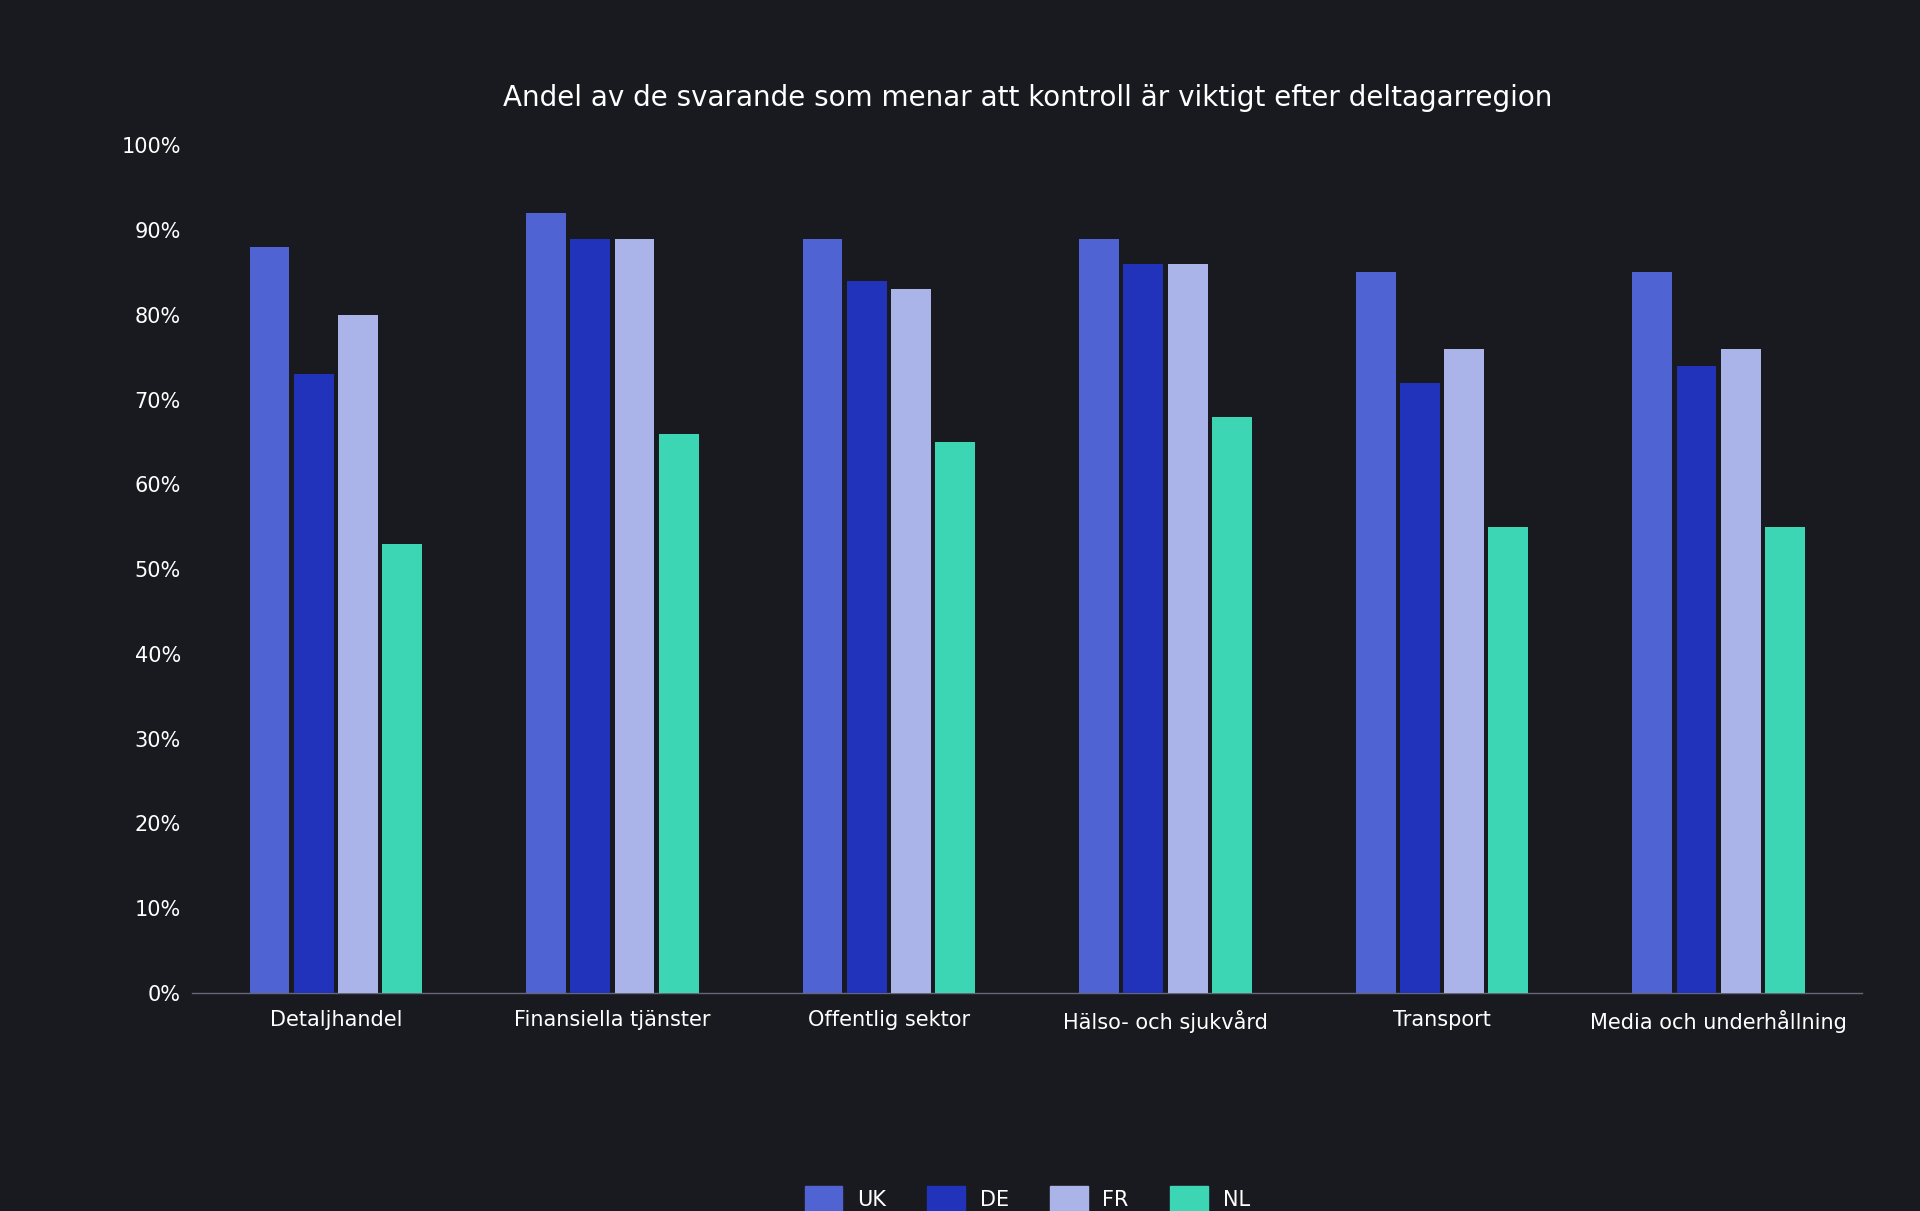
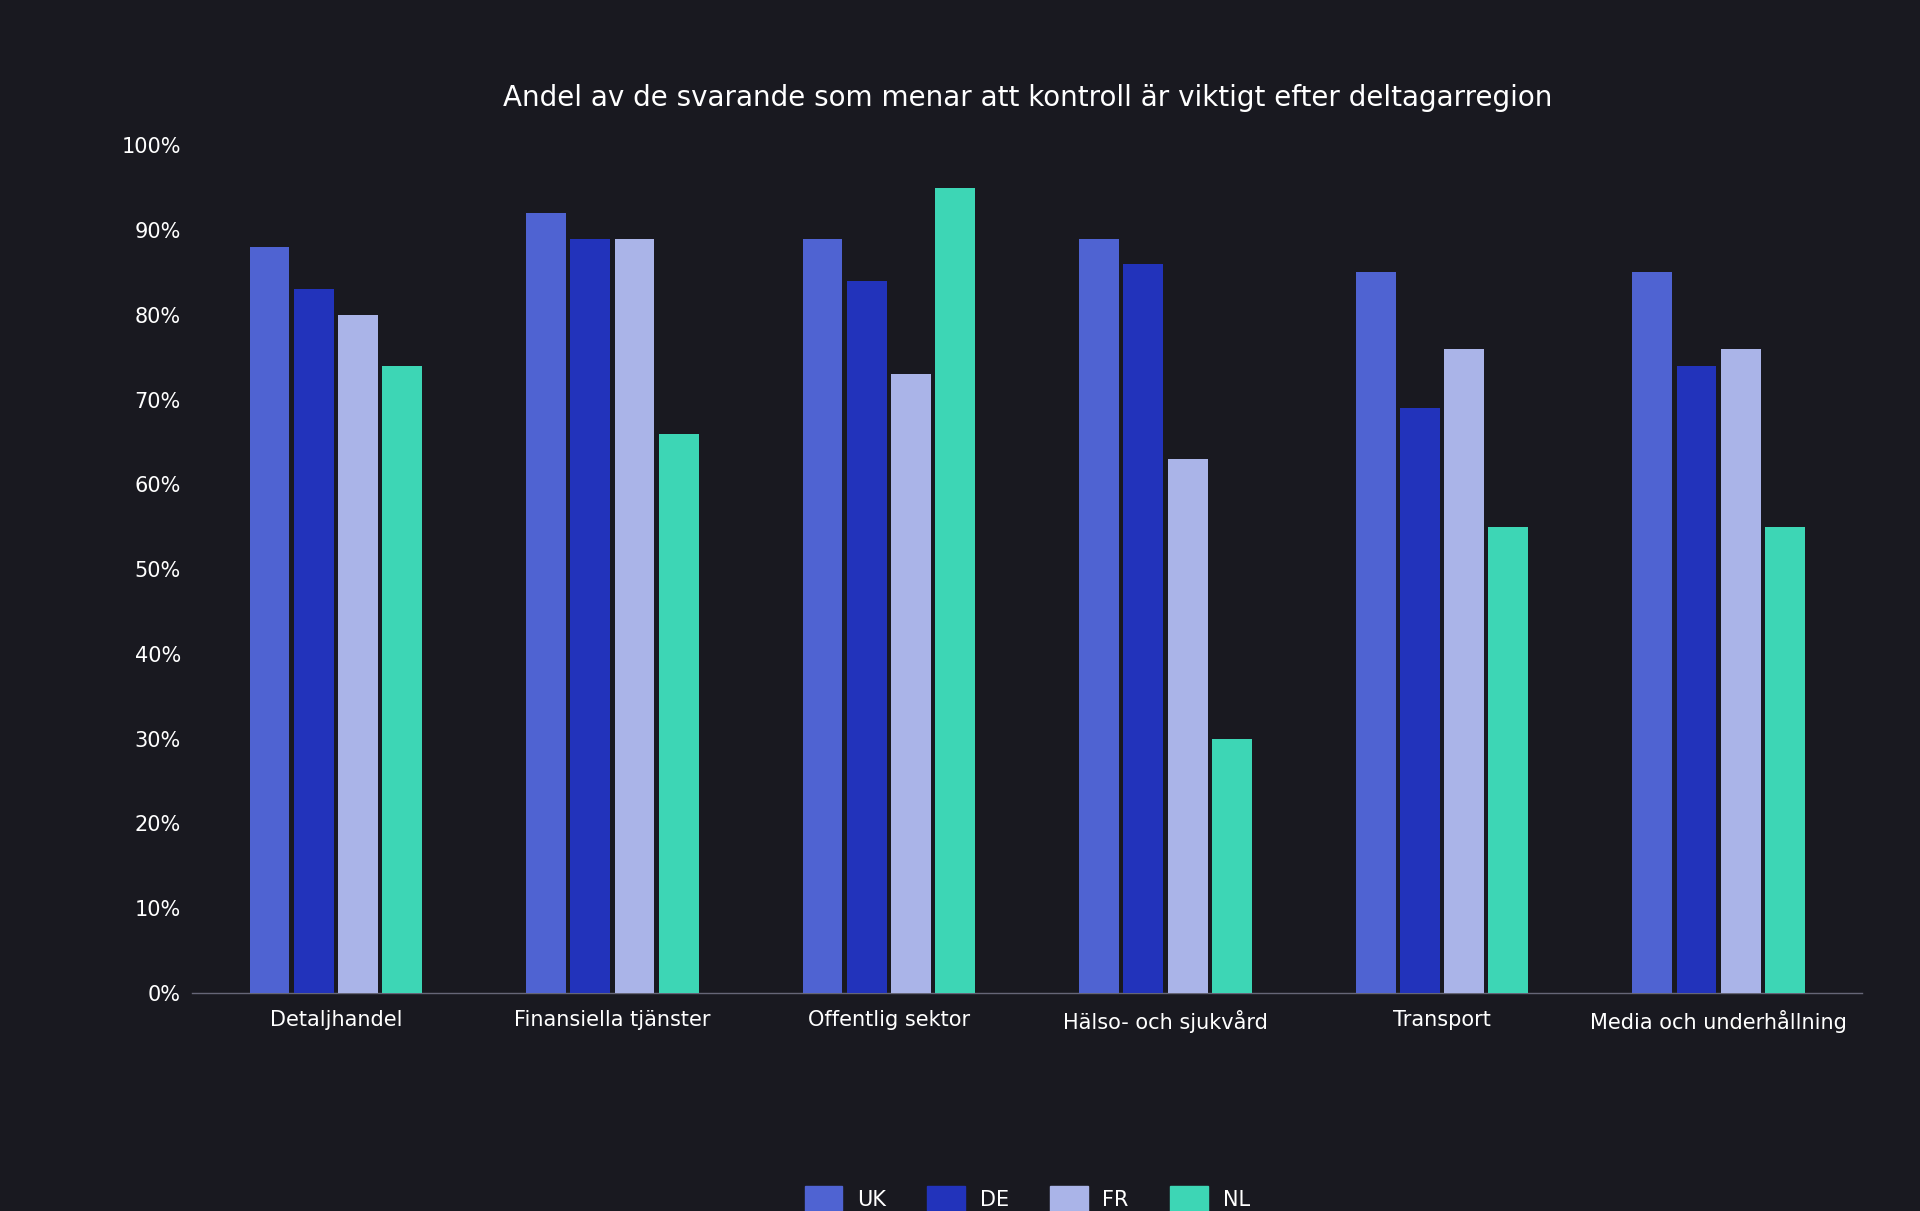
DE/Detaljhandel: 73% -> 83%
NL/Detaljhandel: 53% -> 74%
FR/Offentlig sektor: 83% -> 73%
NL/Offentlig sektor: 65% -> 95%
FR/Hälso- och sjukvård: 86% -> 63%
NL/Hälso- och sjukvård: 68% -> 30%
DE/Transport: 72% -> 69%
